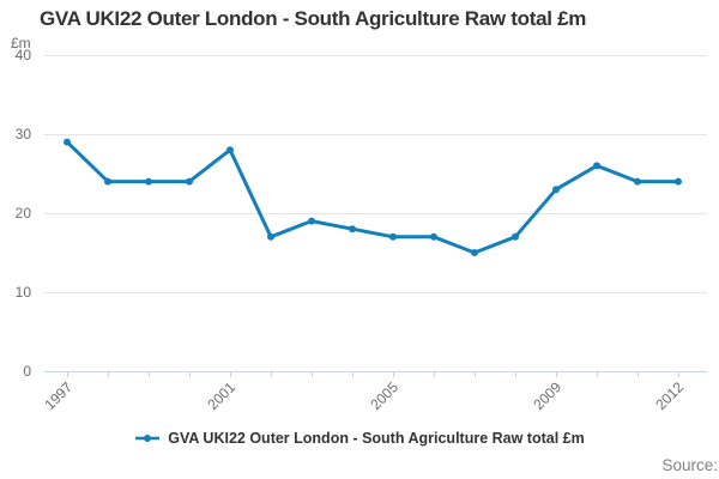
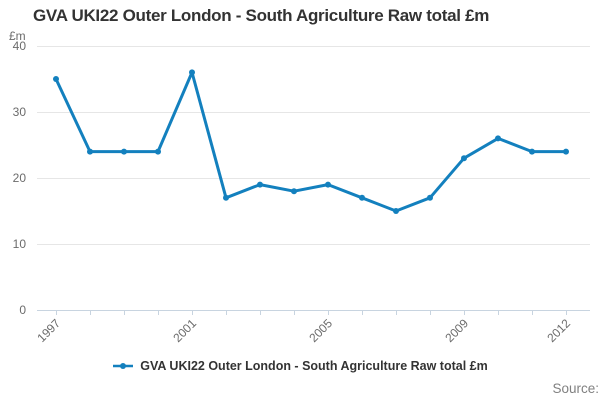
1997: 29 -> 35
2001: 28 -> 36
2005: 17 -> 19
